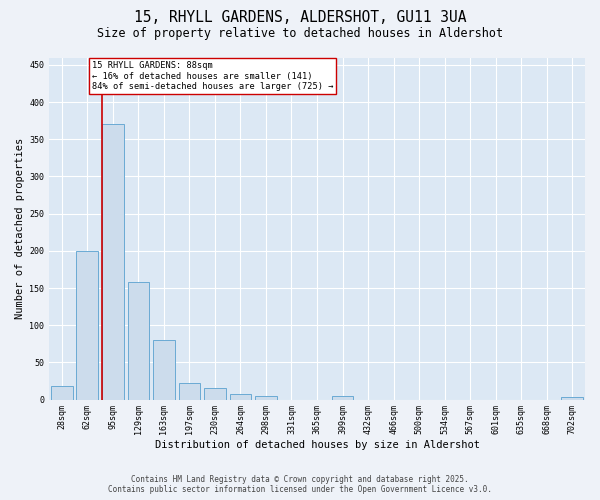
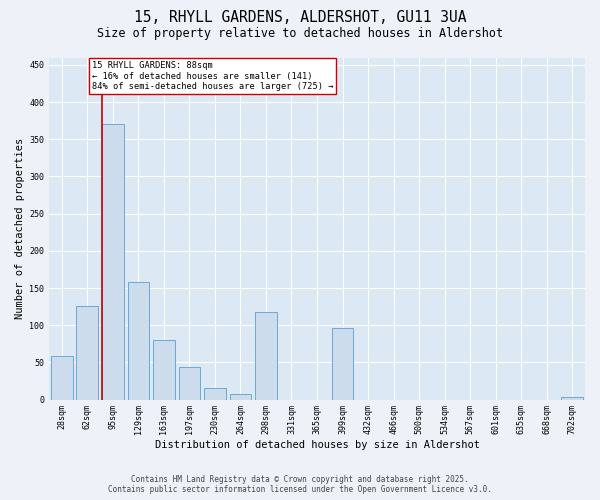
28sqm: 18 -> 58
62sqm: 200 -> 126
197sqm: 22 -> 44
298sqm: 5 -> 118
399sqm: 5 -> 96
